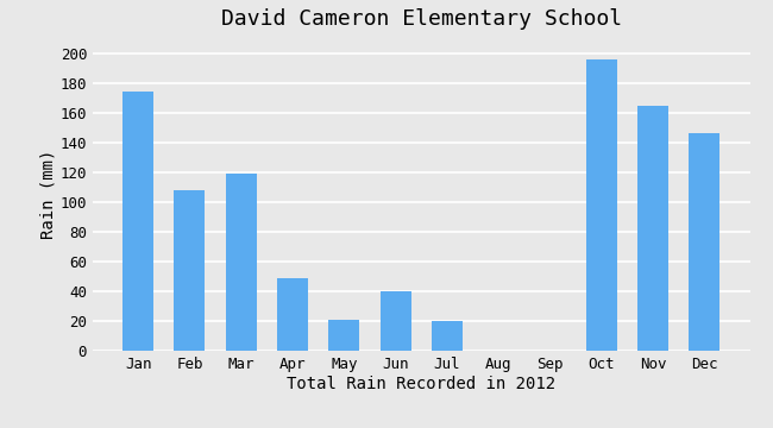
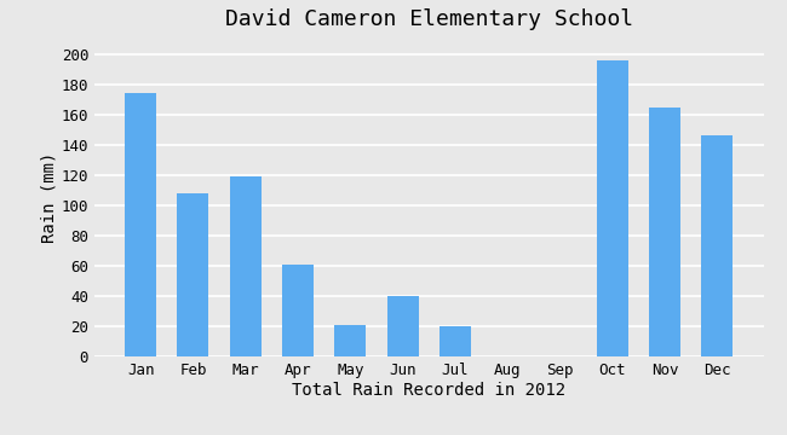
Apr: 49 -> 61
